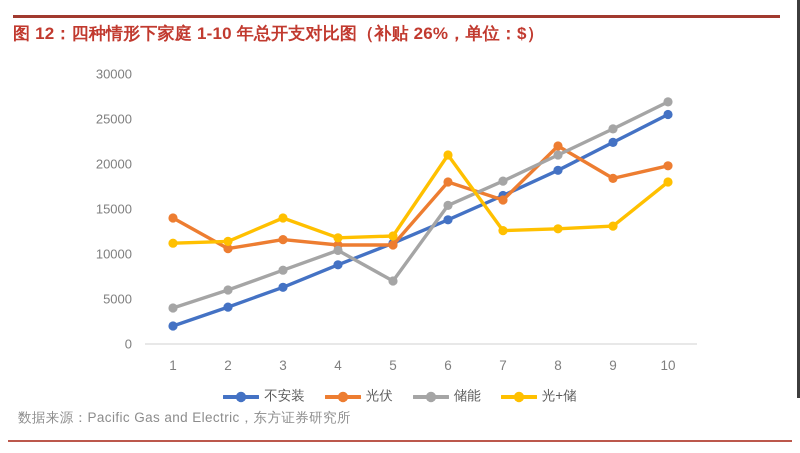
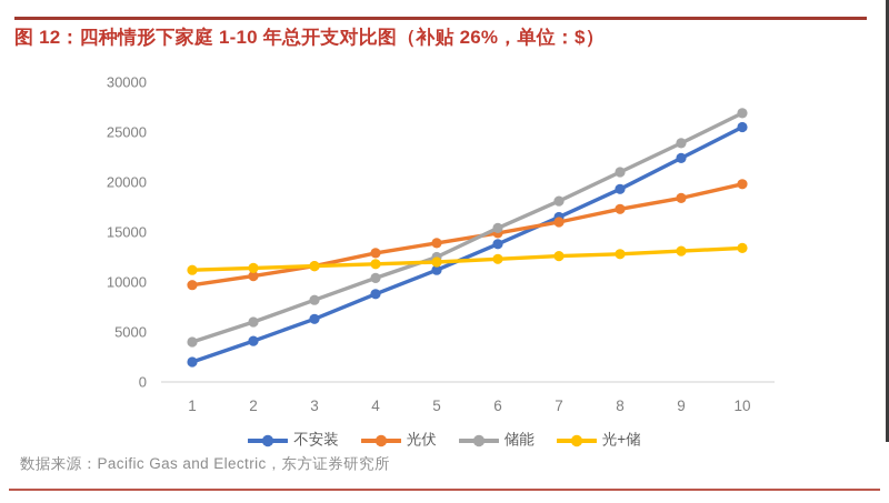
光伏/1: 14000 -> 10000
光+储/3: 14000 -> 12000
光伏/4: 11000 -> 13000
光伏/5: 11000 -> 14000
储能/5: 7000 -> 12000
光伏/6: 18000 -> 15000
光+储/6: 21000 -> 12000
光伏/8: 22000 -> 17000
光+储/10: 18000 -> 13000
